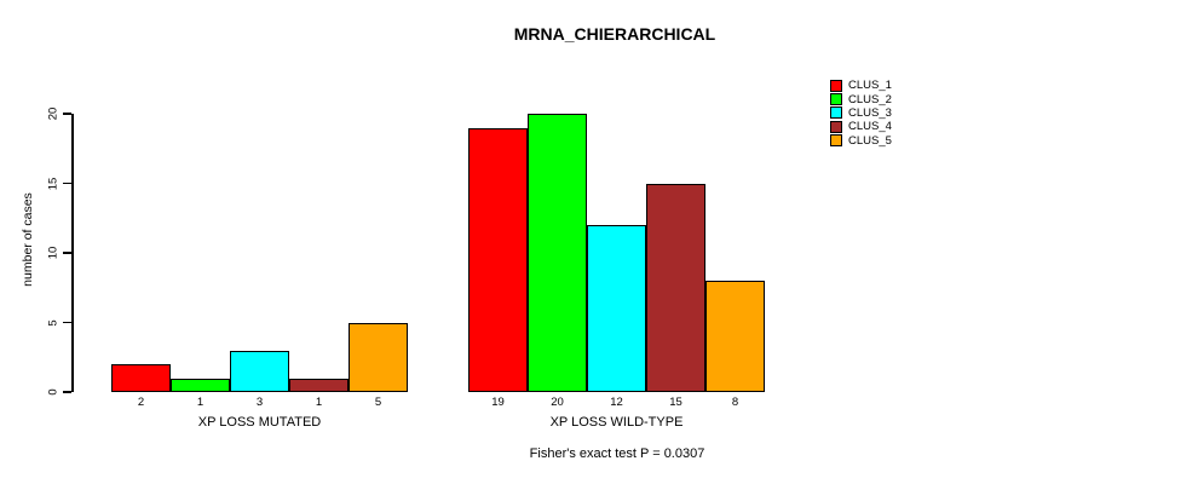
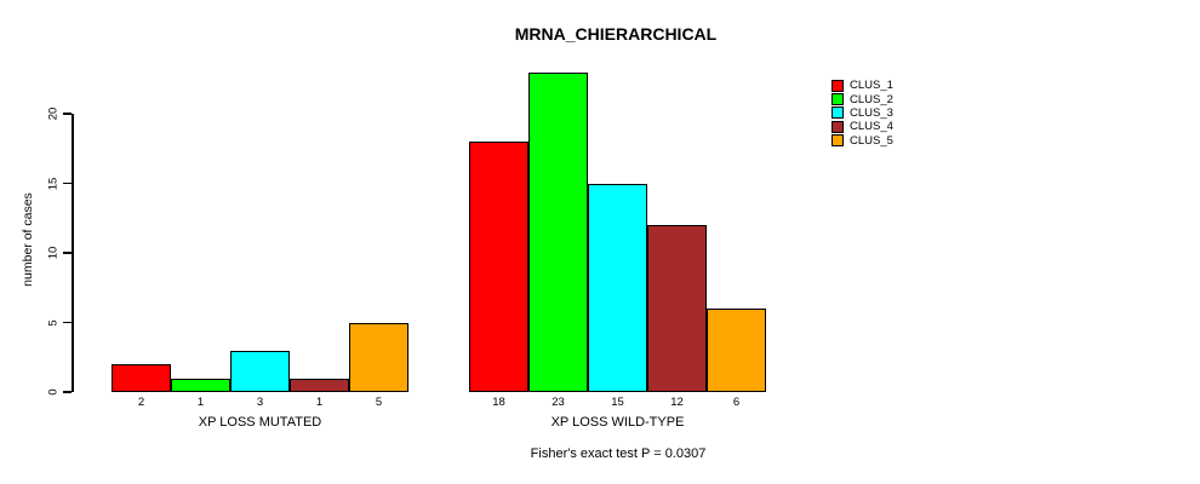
CLUS_1/XP LOSS WILD-TYPE: 19 -> 18
CLUS_2/XP LOSS WILD-TYPE: 20 -> 23
CLUS_3/XP LOSS WILD-TYPE: 12 -> 15
CLUS_4/XP LOSS WILD-TYPE: 15 -> 12
CLUS_5/XP LOSS WILD-TYPE: 8 -> 6
